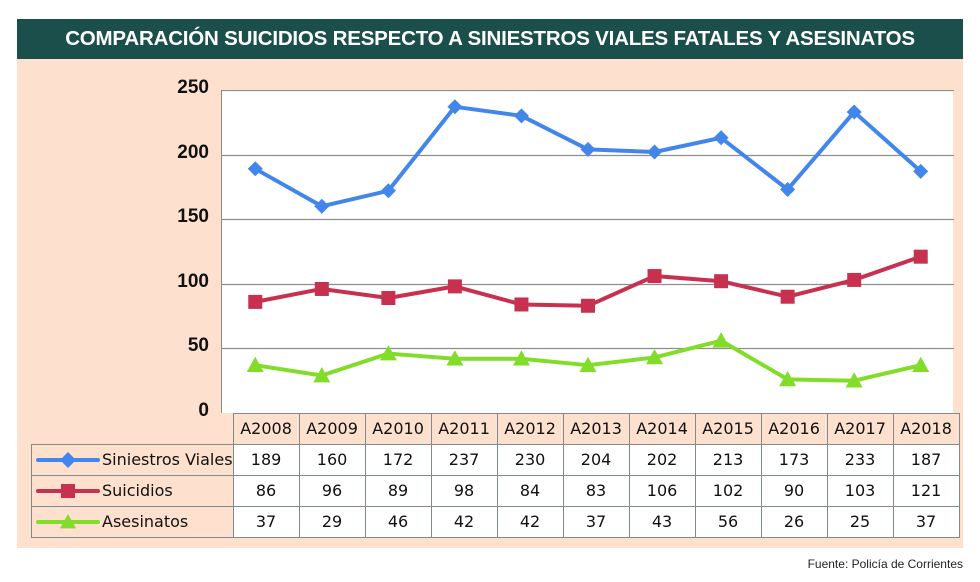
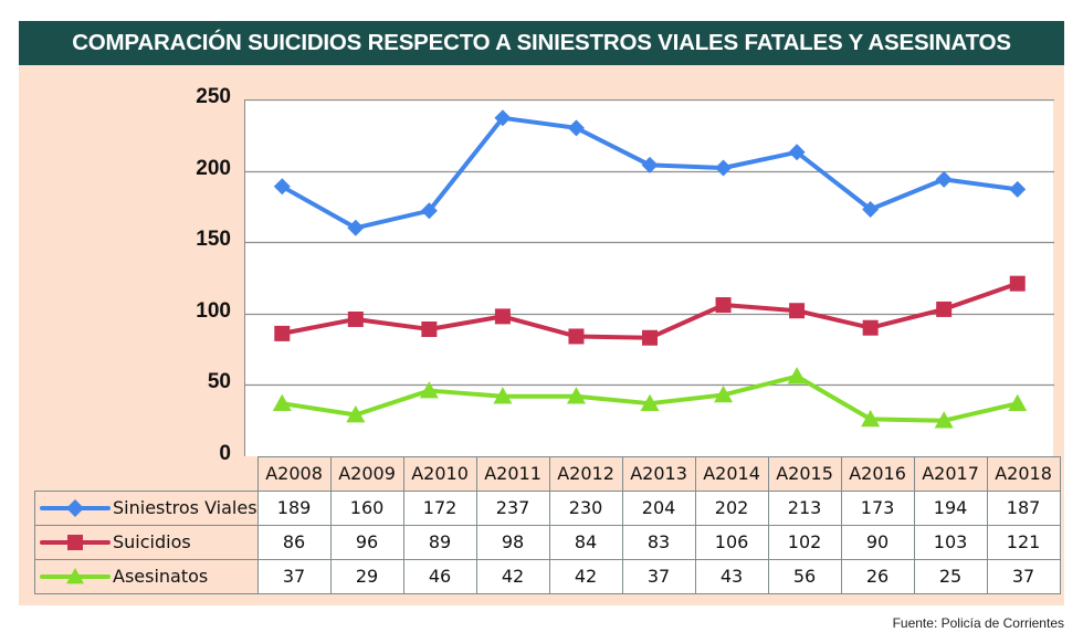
Siniestros Viales/A2017: 233 -> 194
